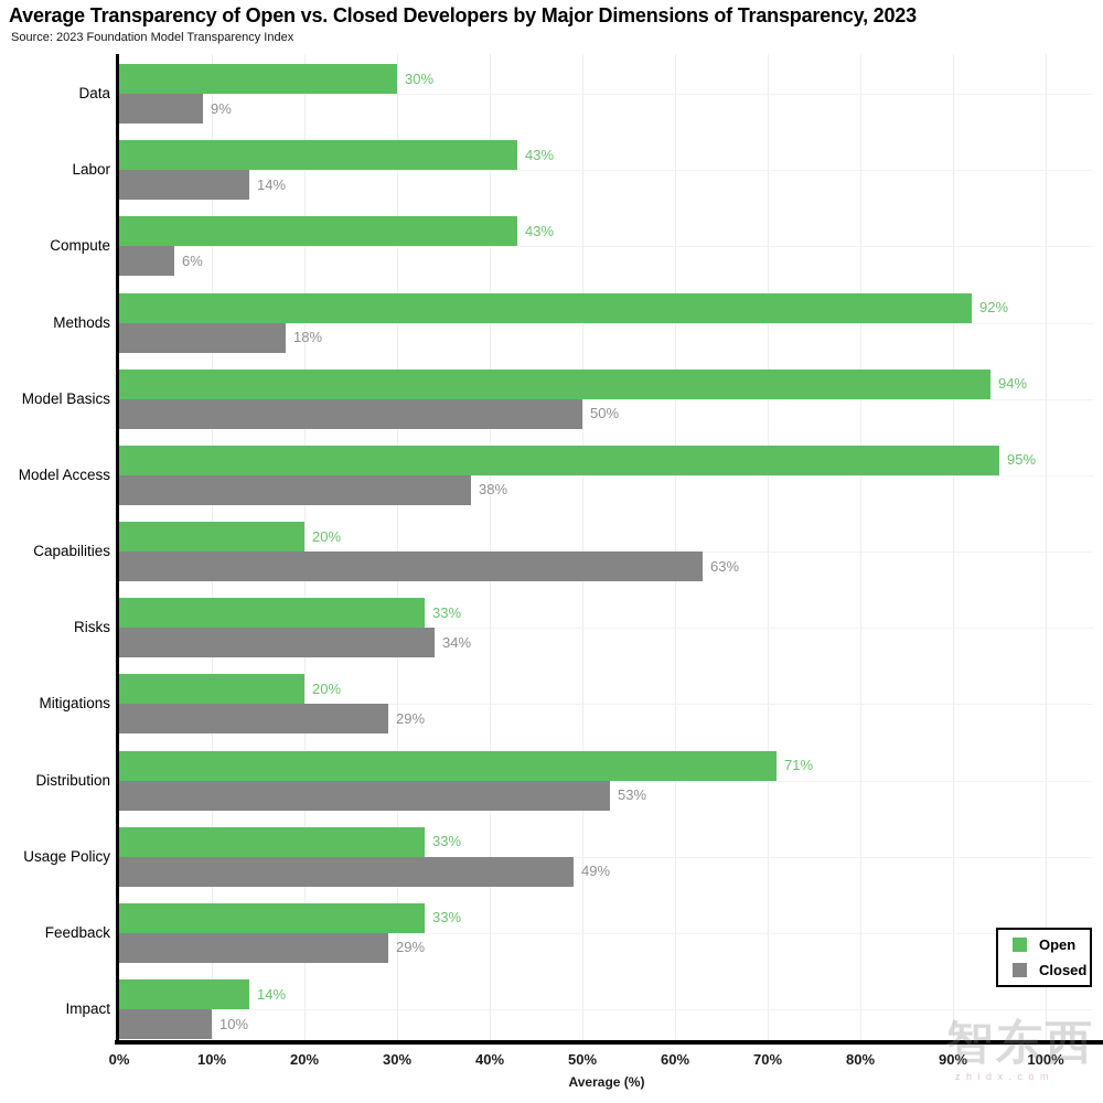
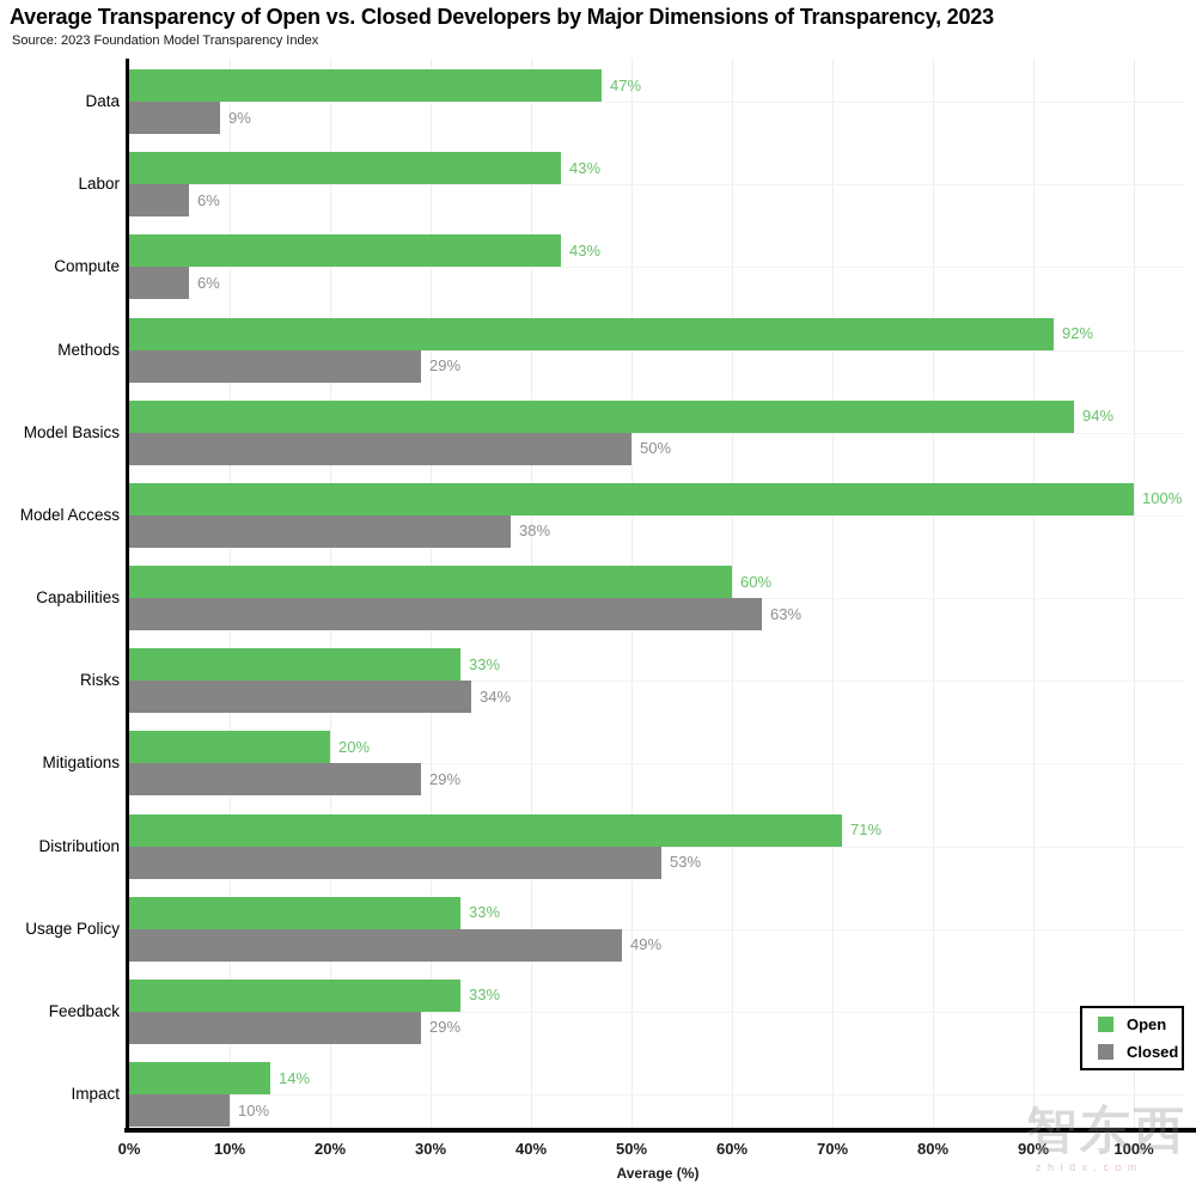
Open/Data: 30% -> 47%
Closed/Labor: 14% -> 6%
Closed/Methods: 18% -> 29%
Open/Model Access: 95% -> 100%
Open/Capabilities: 20% -> 60%
